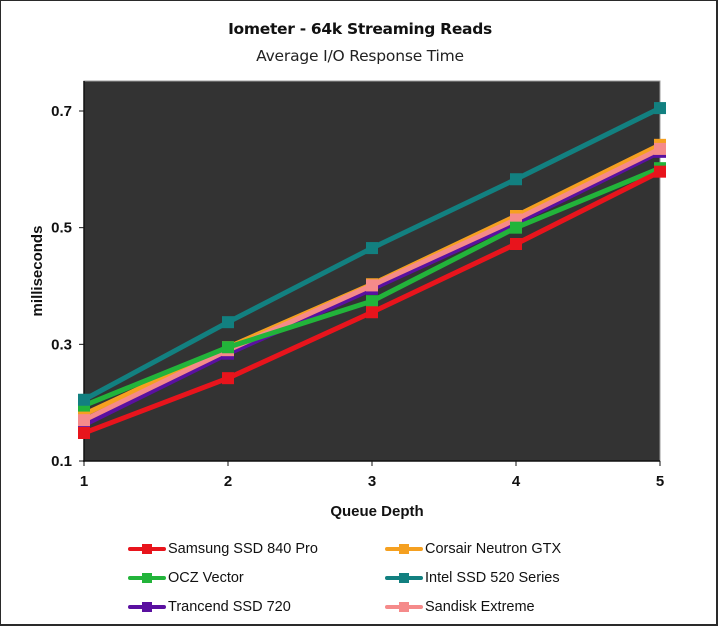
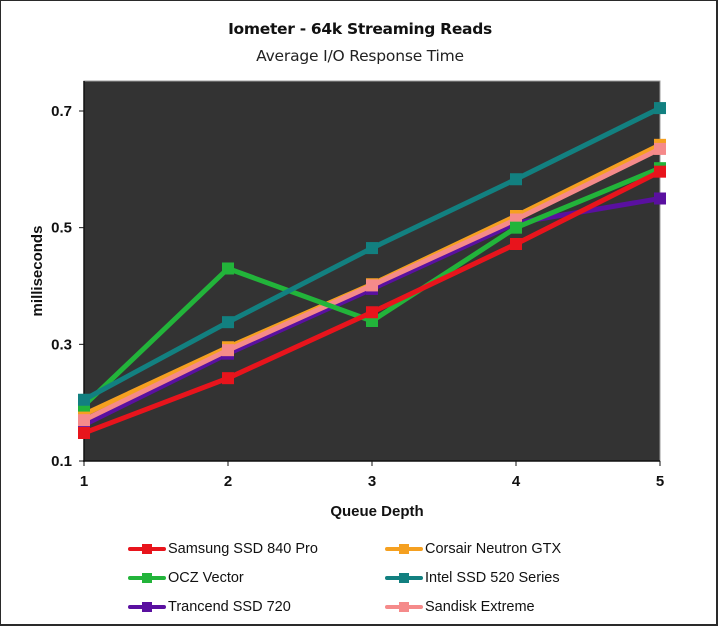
OCZ Vector/2: 0.29 -> 0.43
OCZ Vector/3: 0.37 -> 0.34
Trancend SSD 720/5: 0.63 -> 0.55
